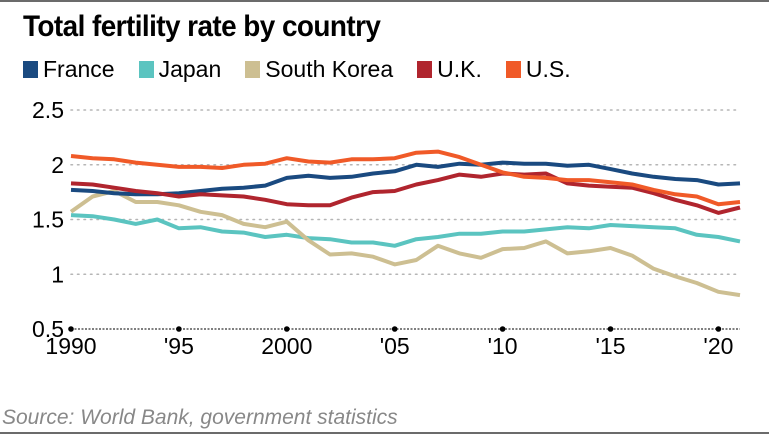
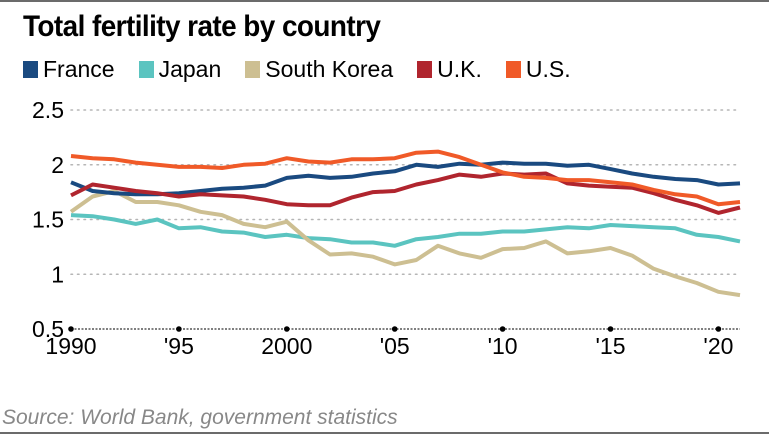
France/1990: 1.77 -> 1.84
U.K./1990: 1.83 -> 1.72
